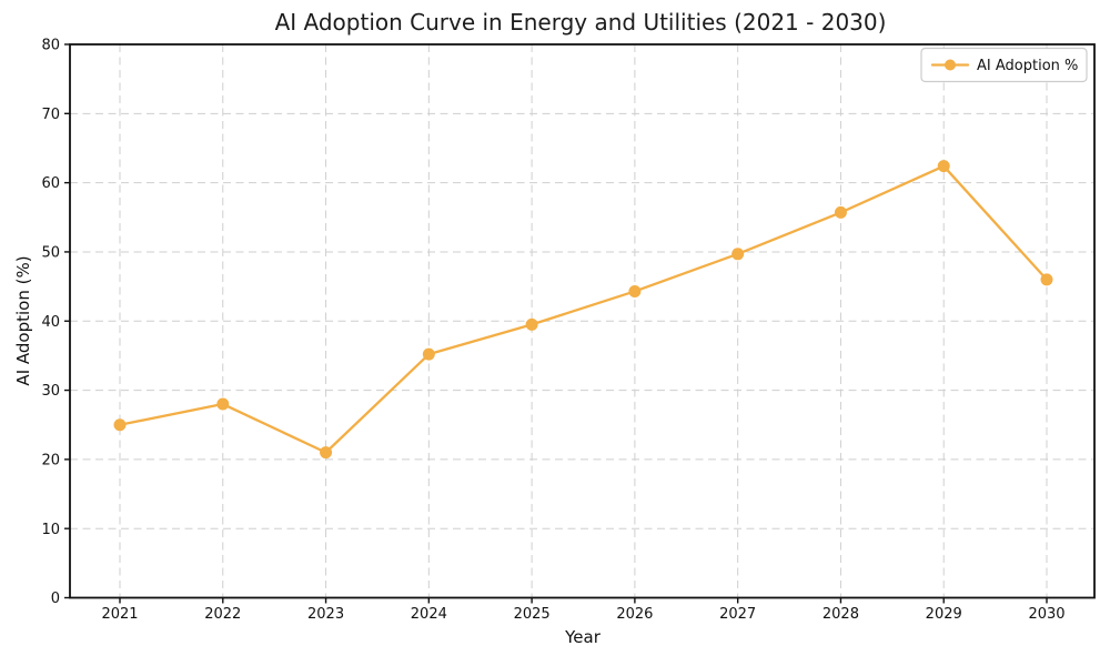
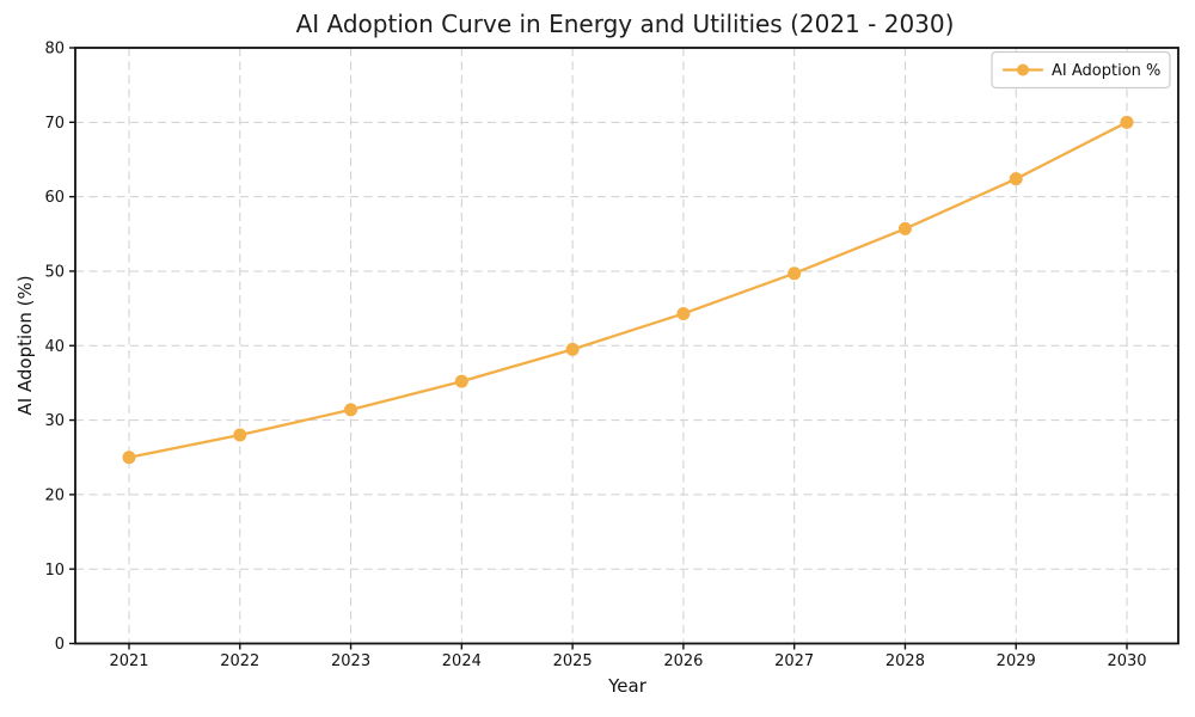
2023: 21 -> 31
2030: 46 -> 70
